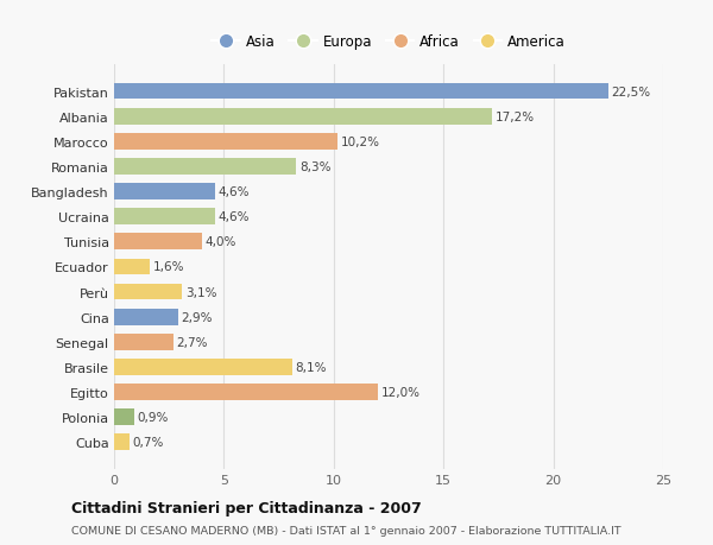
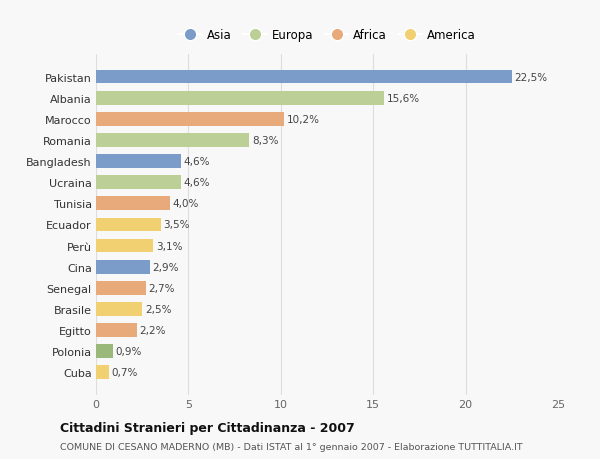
Albania: 17,2% -> 15,6%
Ecuador: 1,6% -> 3,5%
Brasile: 8,1% -> 2,5%
Egitto: 12,0% -> 2,2%
